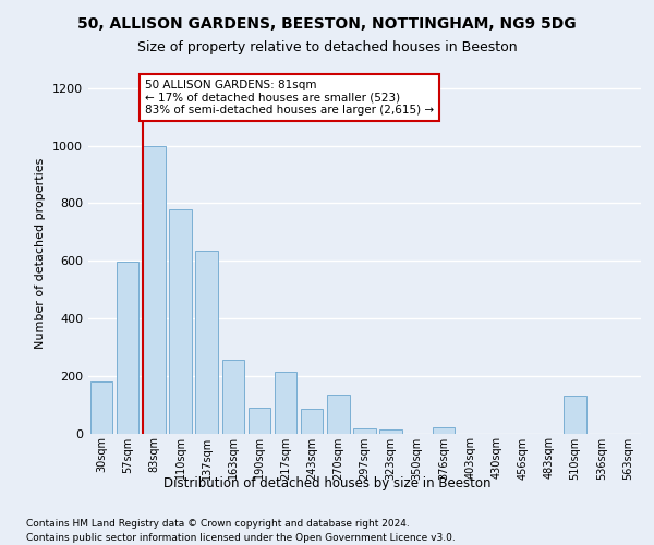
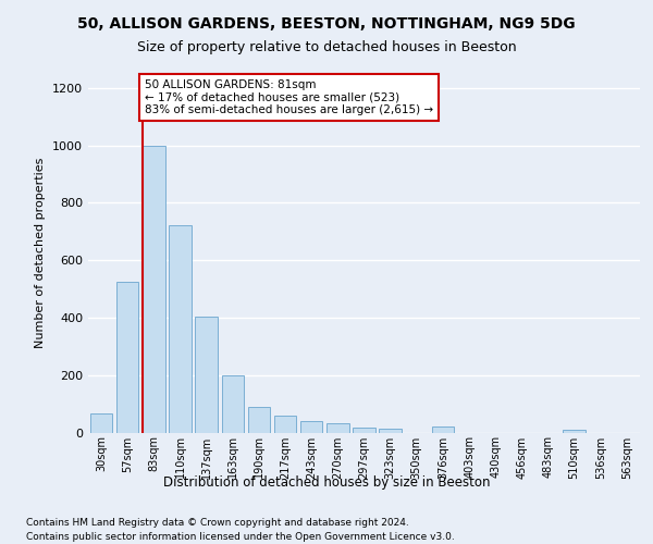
30sqm: 180 -> 65
57sqm: 595 -> 525
110sqm: 780 -> 720
137sqm: 635 -> 405
163sqm: 255 -> 198
217sqm: 215 -> 60
243sqm: 85 -> 40
270sqm: 135 -> 33
510sqm: 130 -> 10
